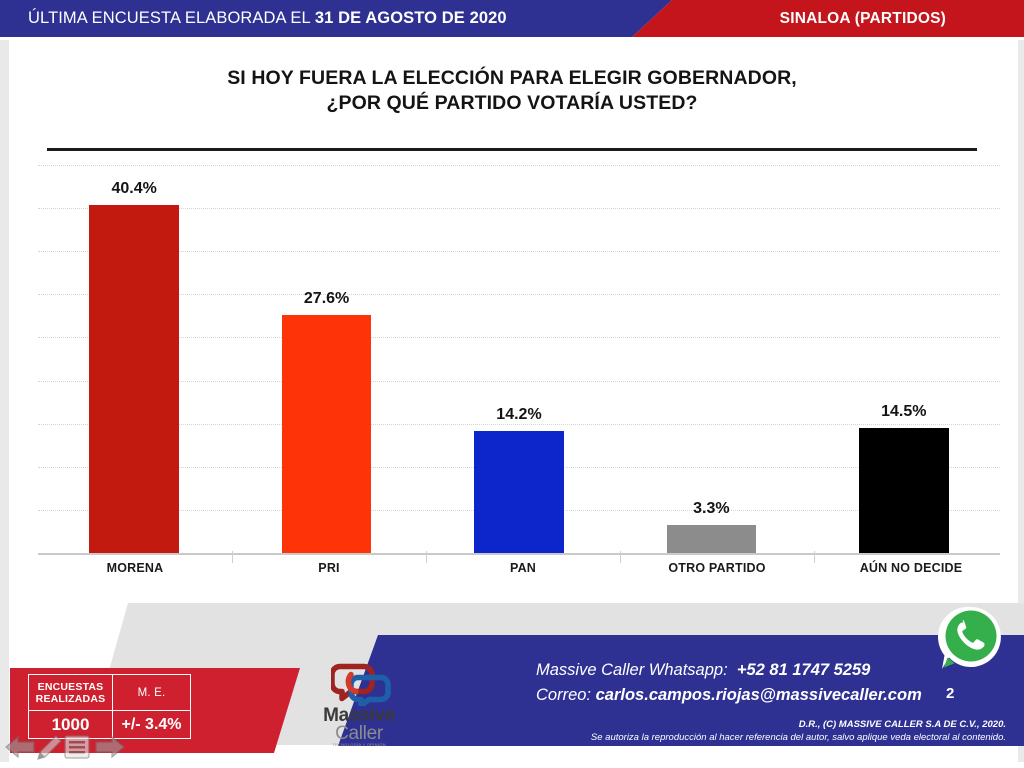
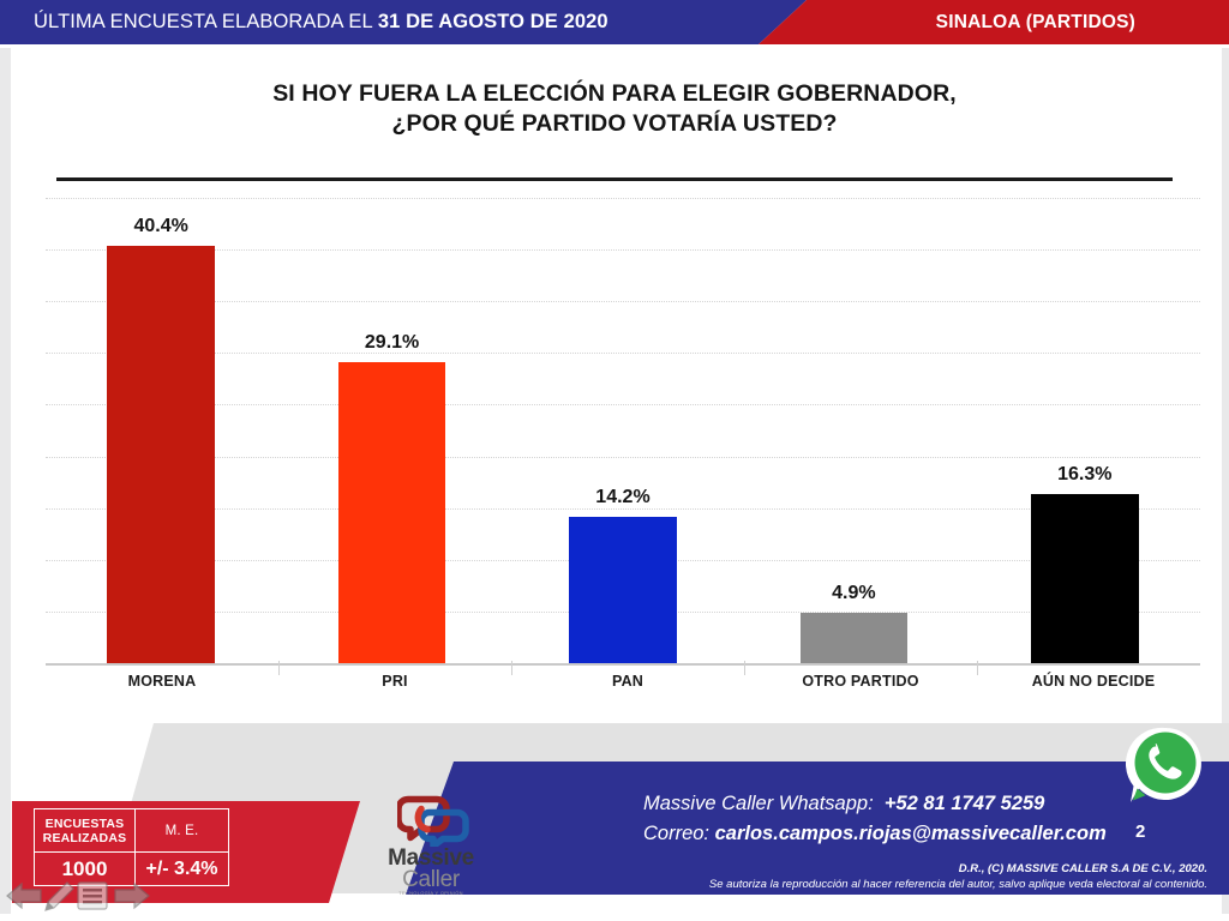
PRI: 27.6% -> 29.1%
OTRO PARTIDO: 3.3% -> 4.9%
AÚN NO DECIDE: 14.5% -> 16.3%
